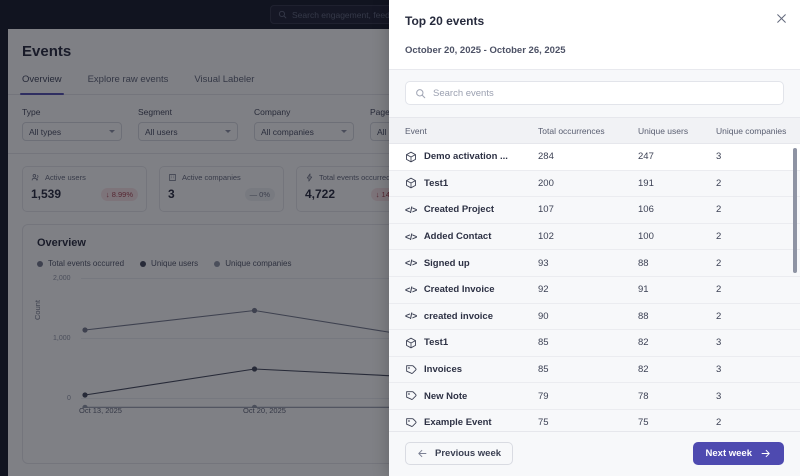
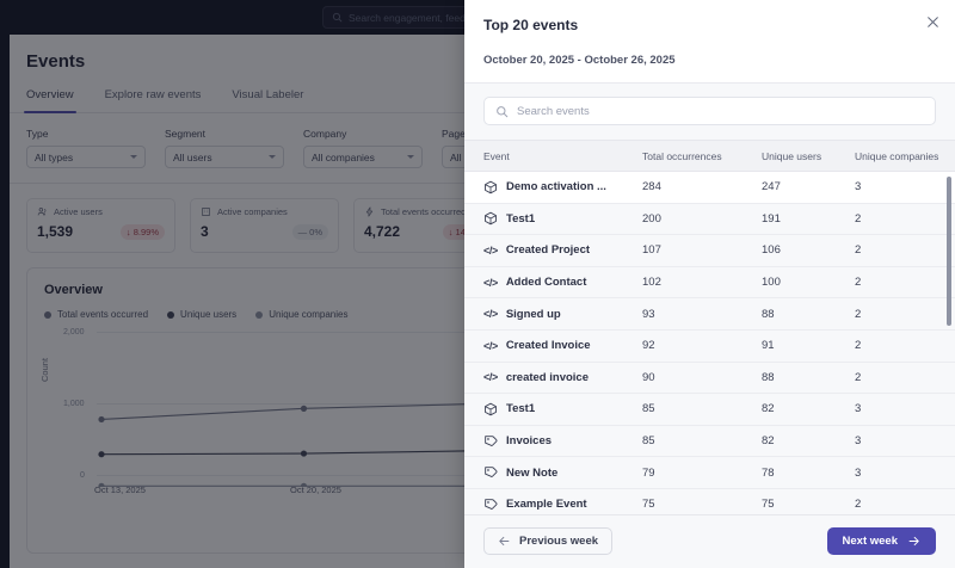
Total events occurred/Oct 13, 2025: 1200 -> 900
Unique users/Oct 13, 2025: 200 -> 400
Total events occurred/Oct 20, 2025: 1500 -> 1000
Unique users/Oct 20, 2025: 600 -> 400
